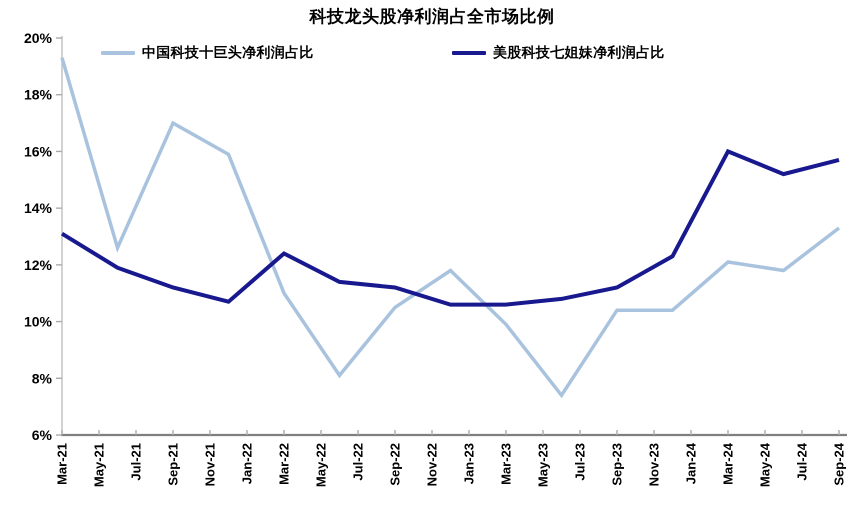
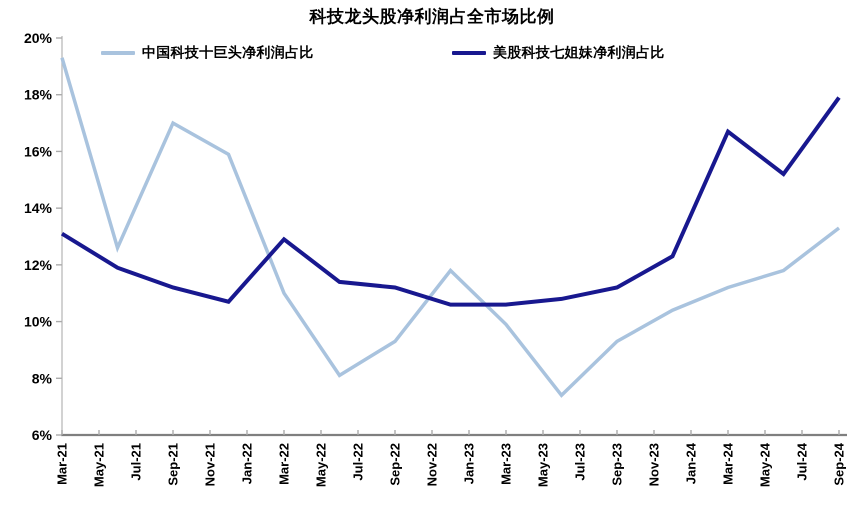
美股科技七姐妹净利润占比/Mar-22: 12.4% -> 12.9%
中国科技十巨头净利润占比/Sep-22: 10.5% -> 9.3%
中国科技十巨头净利润占比/Sep-23: 10.4% -> 9.3%
中国科技十巨头净利润占比/Mar-24: 12.1% -> 11.2%
美股科技七姐妹净利润占比/Mar-24: 16.0% -> 16.7%
美股科技七姐妹净利润占比/Sep-24: 15.7% -> 17.9%
